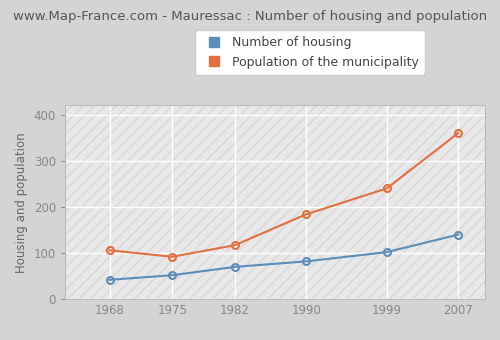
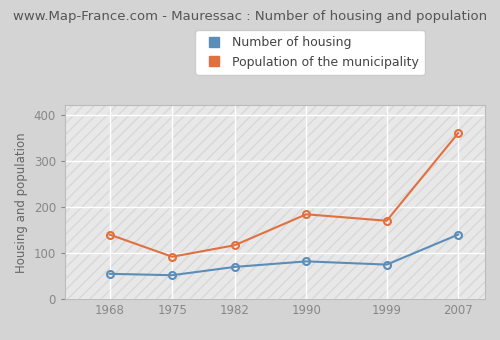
Number of housing/1968: 42 -> 55
Population of the municipality/1968: 106 -> 140
Number of housing/1999: 102 -> 75
Population of the municipality/1999: 240 -> 170
